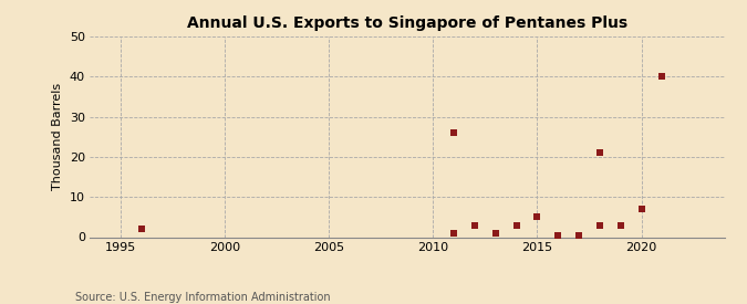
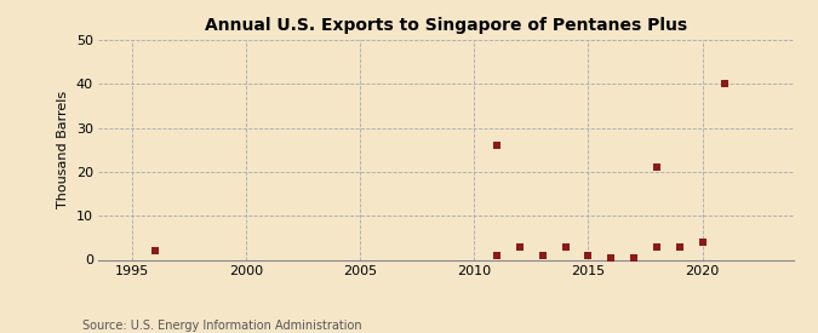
2015: 5.0 -> 1.0
2020: 7.0 -> 4.0
